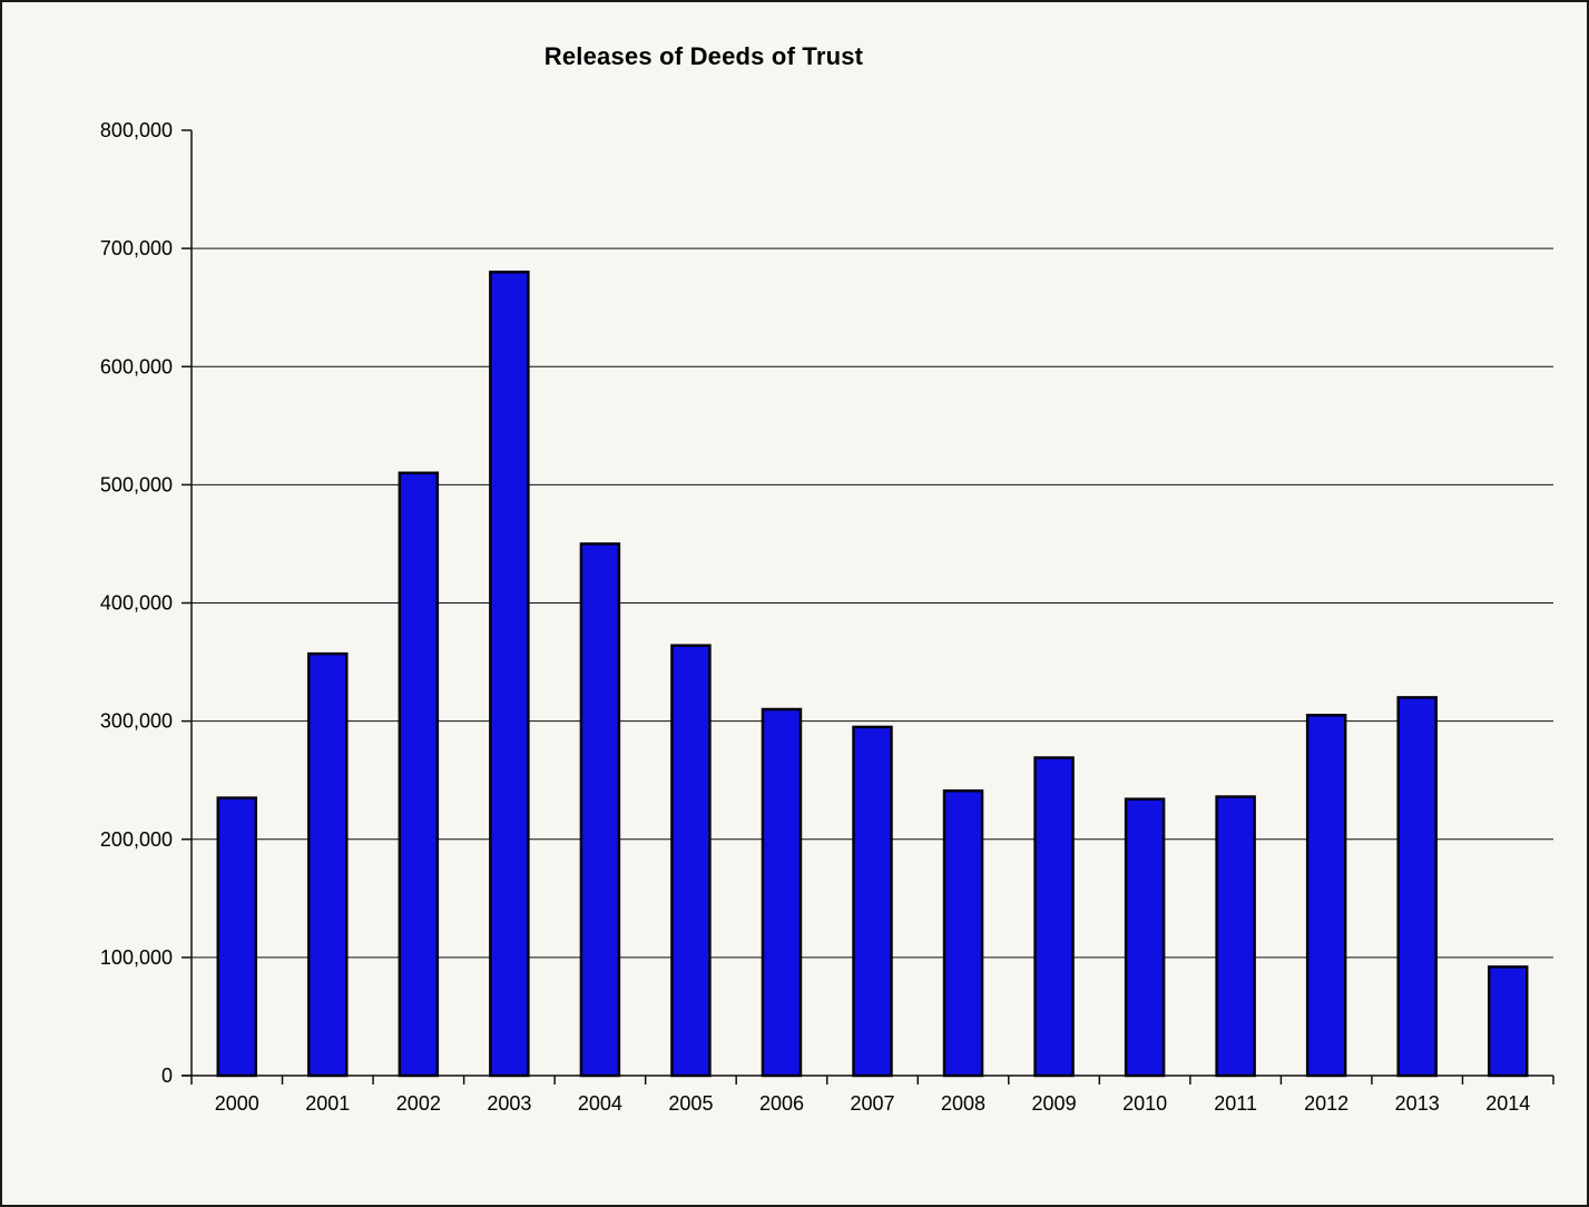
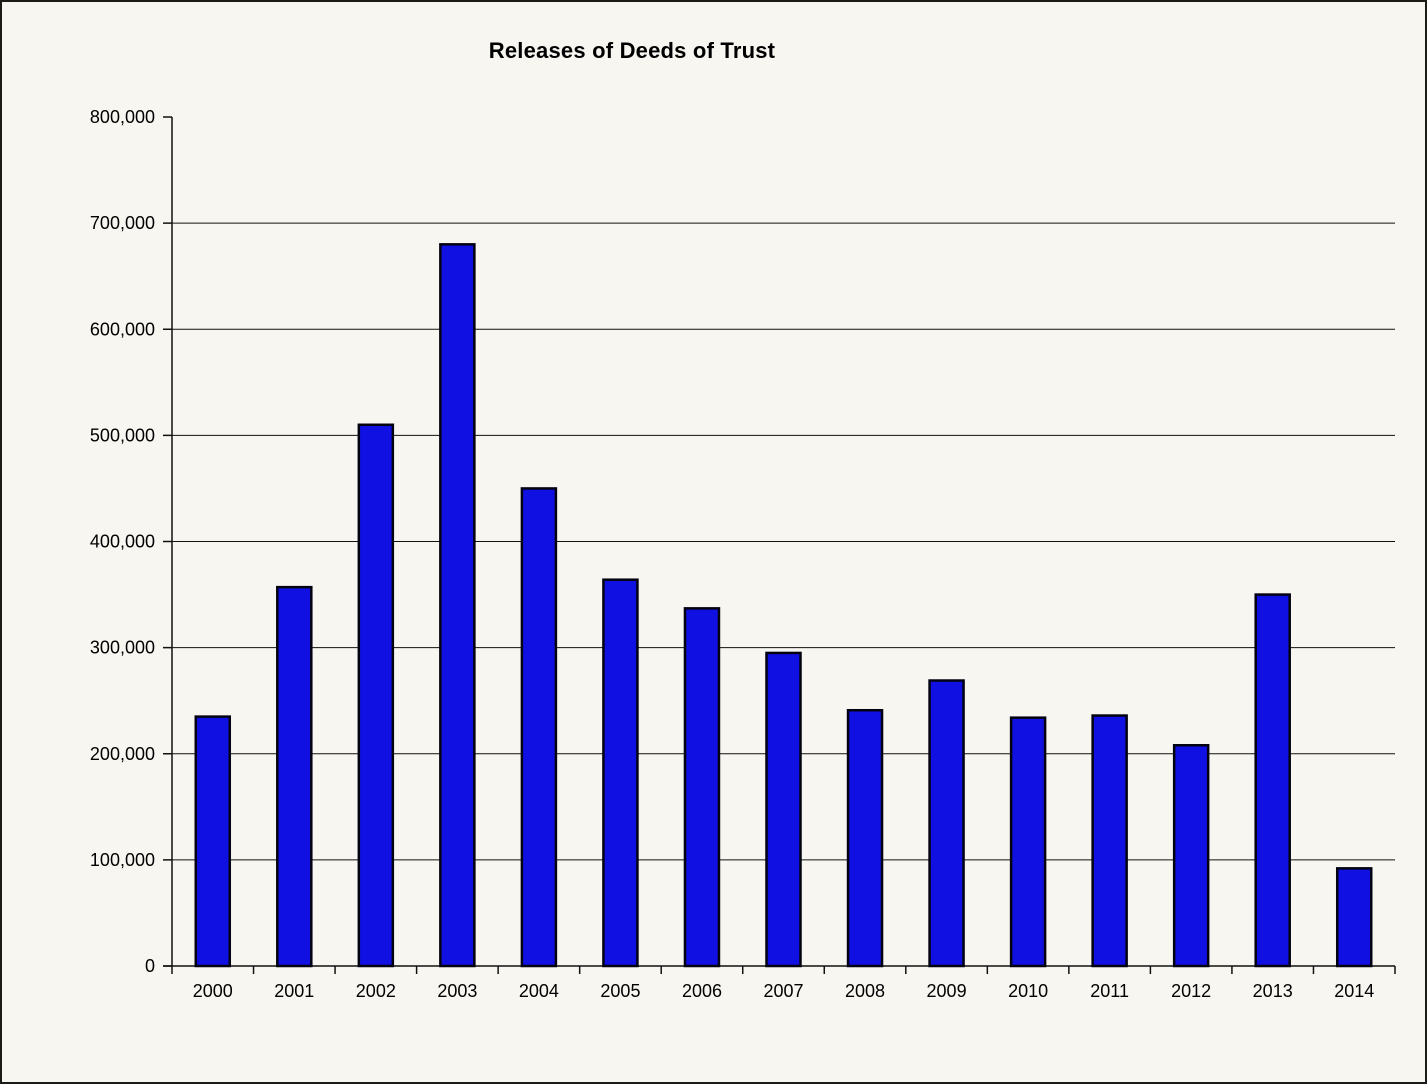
2006: 310000 -> 337000
2012: 305000 -> 208000
2013: 320000 -> 350000
